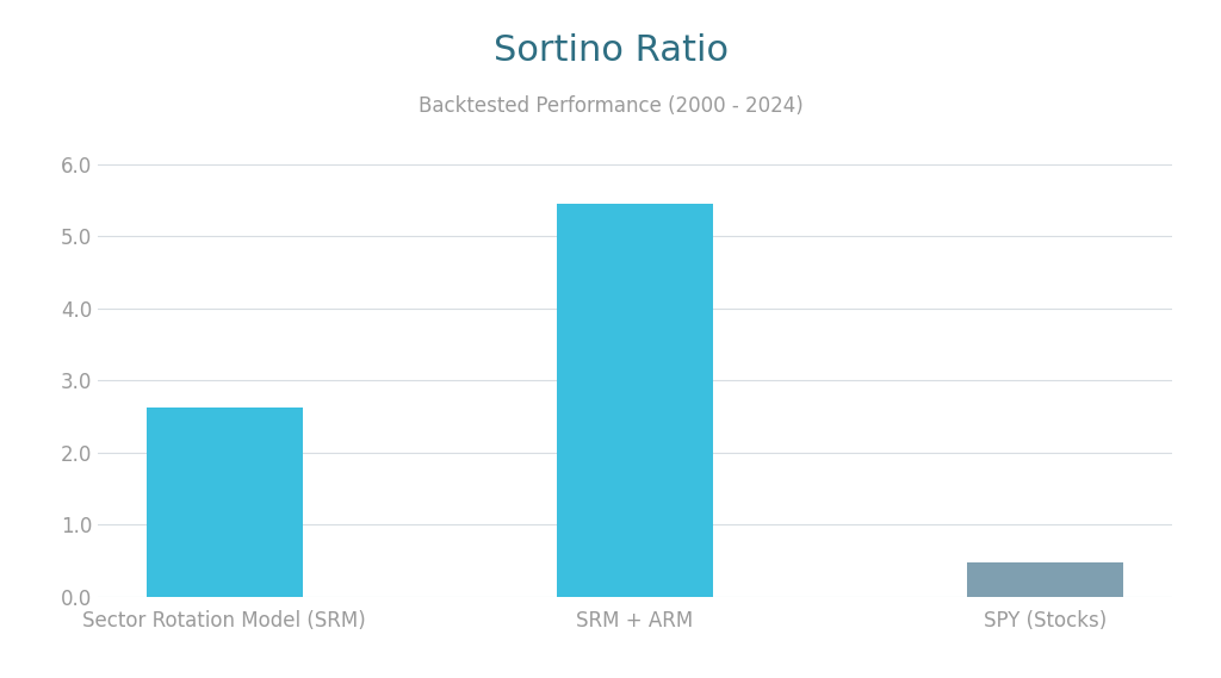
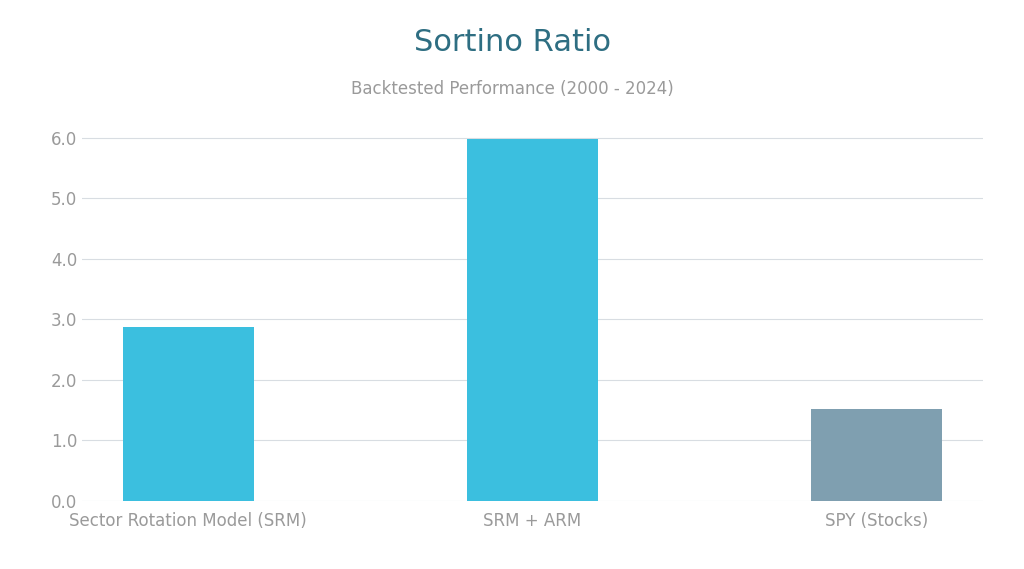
Sector Rotation Model (SRM): 2.62 -> 2.88
SRM + ARM: 5.46 -> 5.98
SPY (Stocks): 0.48 -> 1.52
